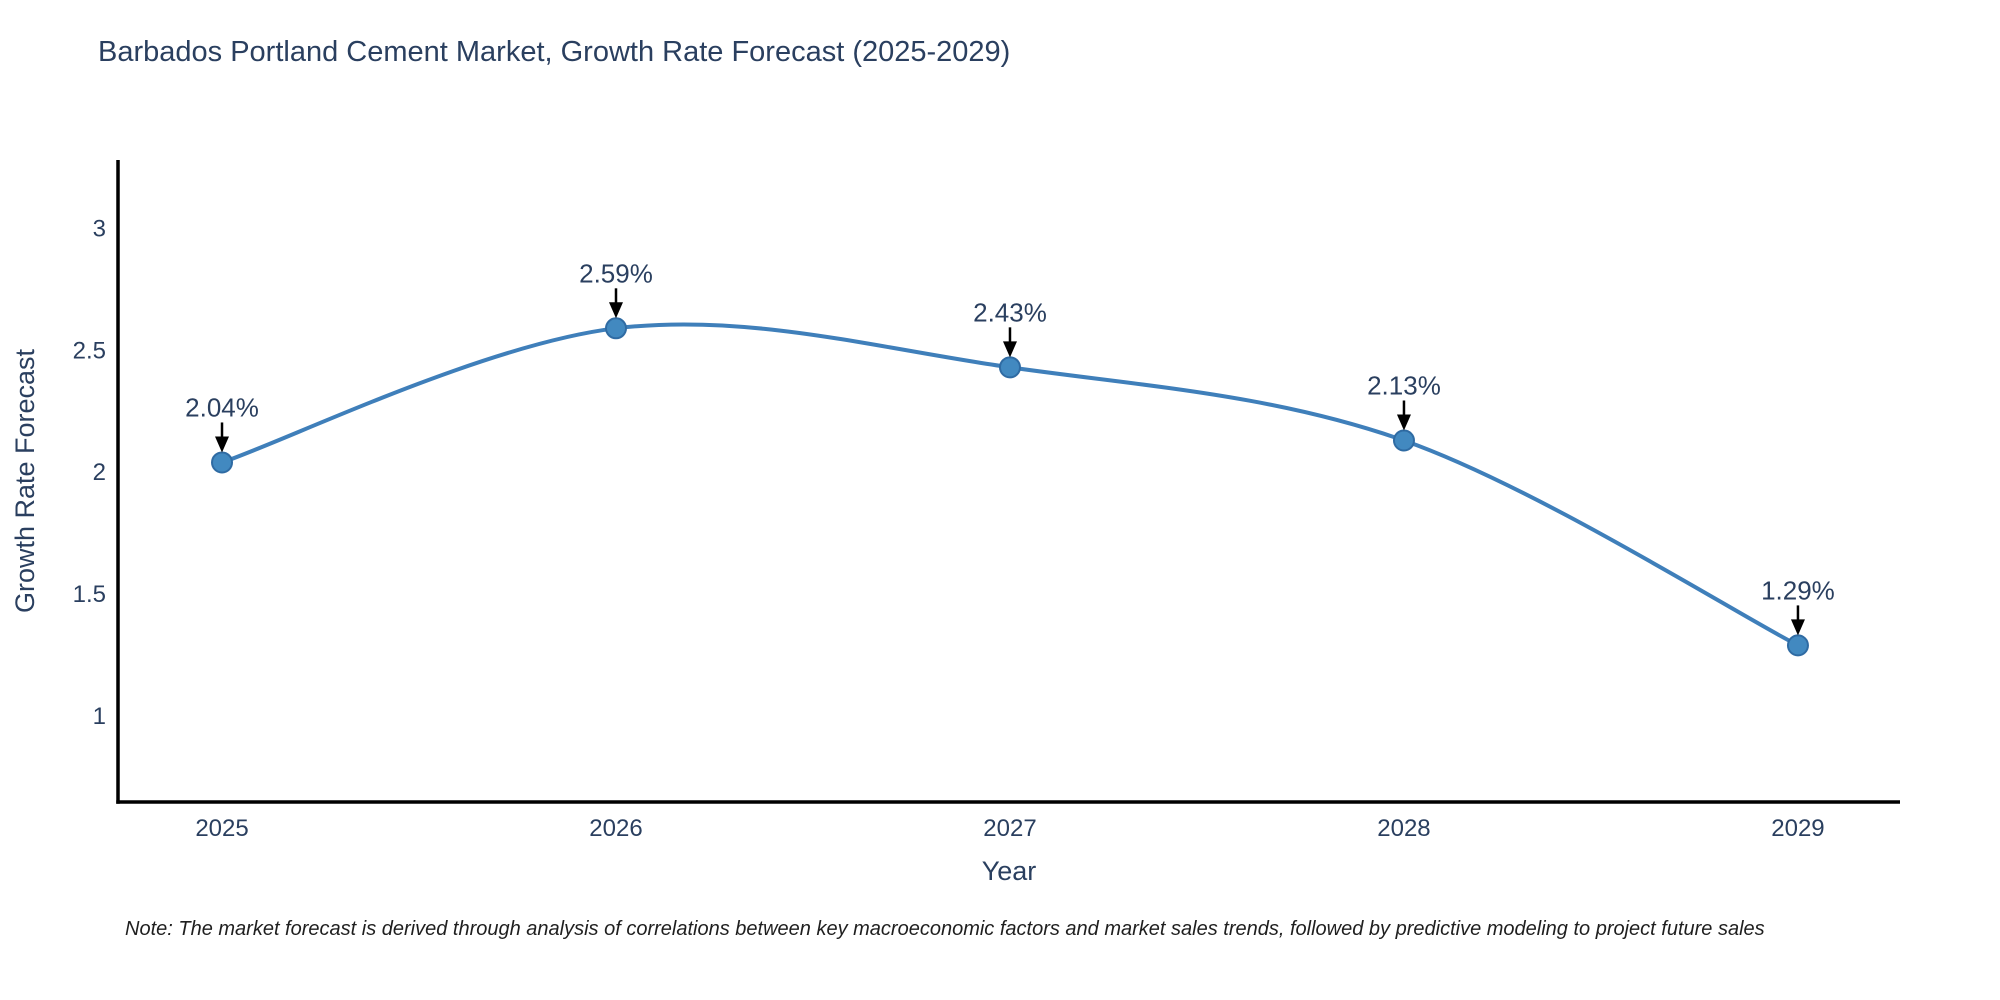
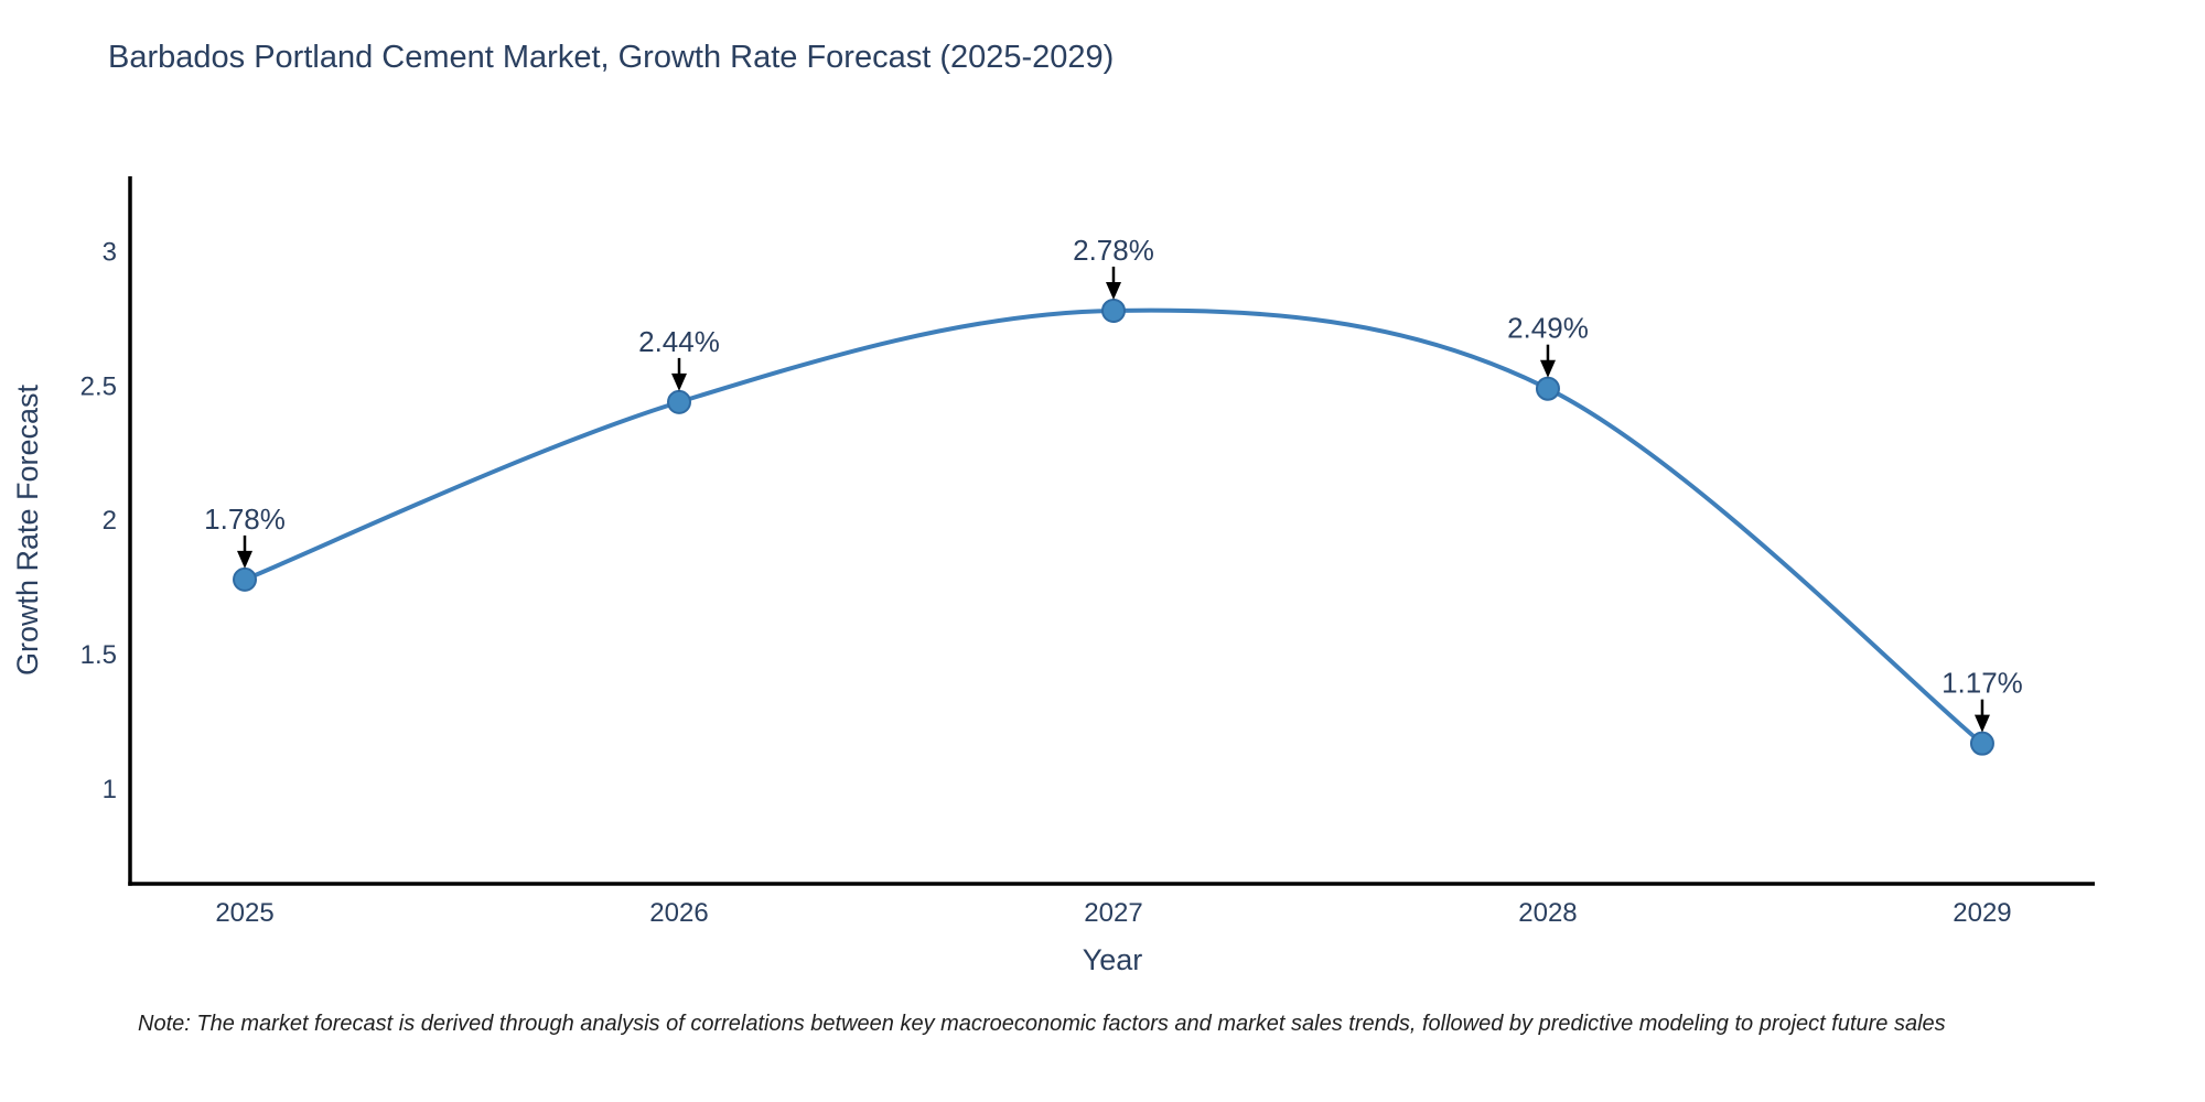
2025: 2.04% -> 1.78%
2026: 2.59% -> 2.44%
2027: 2.43% -> 2.78%
2028: 2.13% -> 2.49%
2029: 1.29% -> 1.17%
